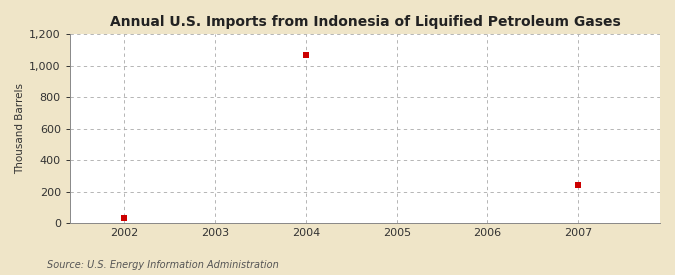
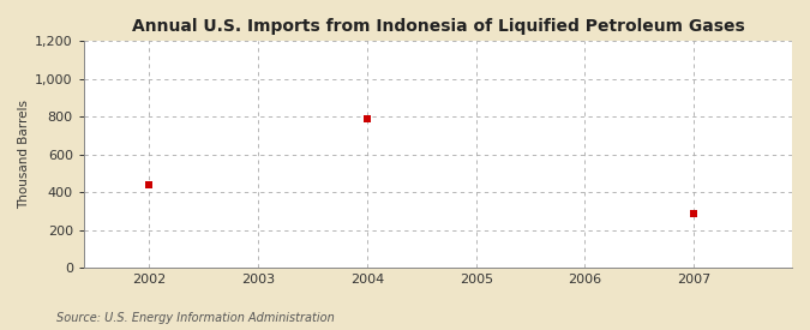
2002: 30 -> 440
2004: 1,070 -> 790
2007: 240 -> 290
